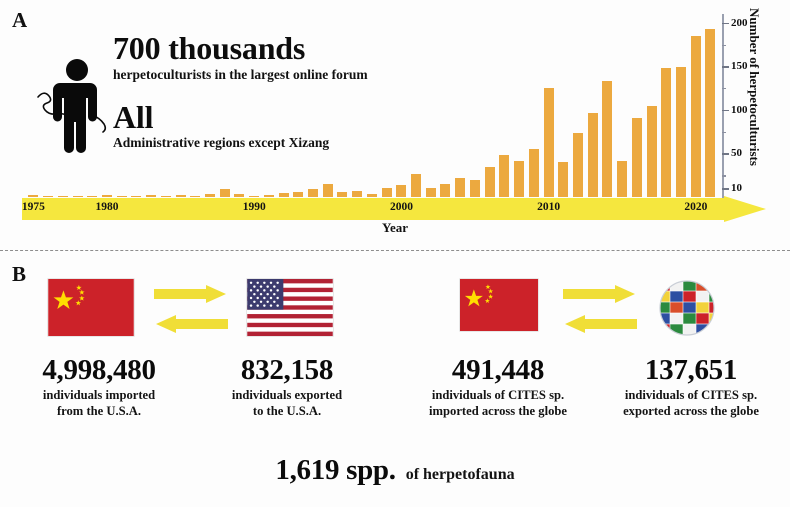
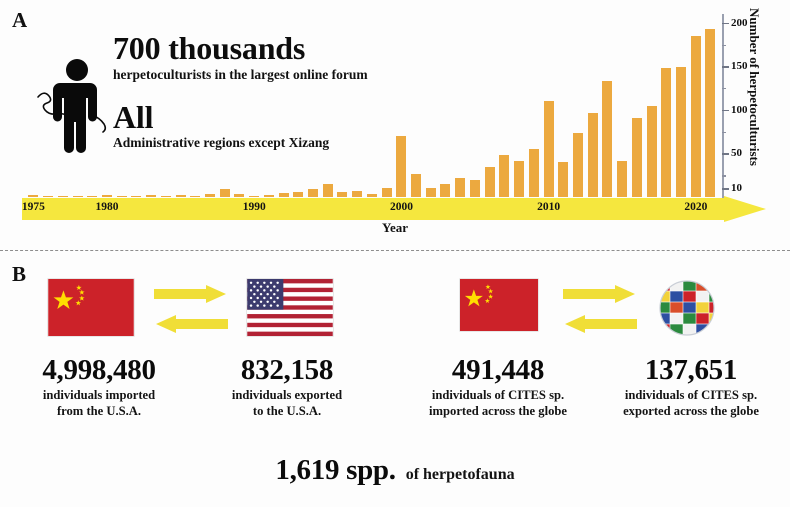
2000: 10 -> 70
2010: 120 -> 110
